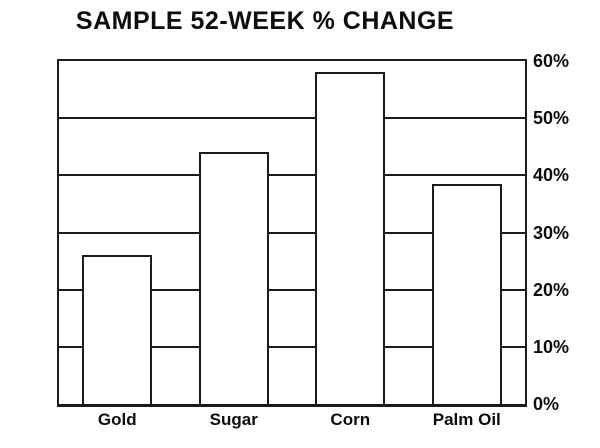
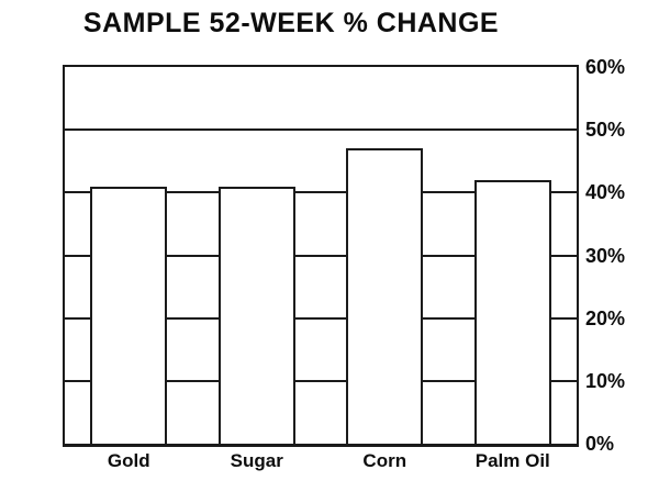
Gold: 26% -> 41%
Sugar: 44% -> 41%
Corn: 58% -> 47%
Palm Oil: 38% -> 42%
